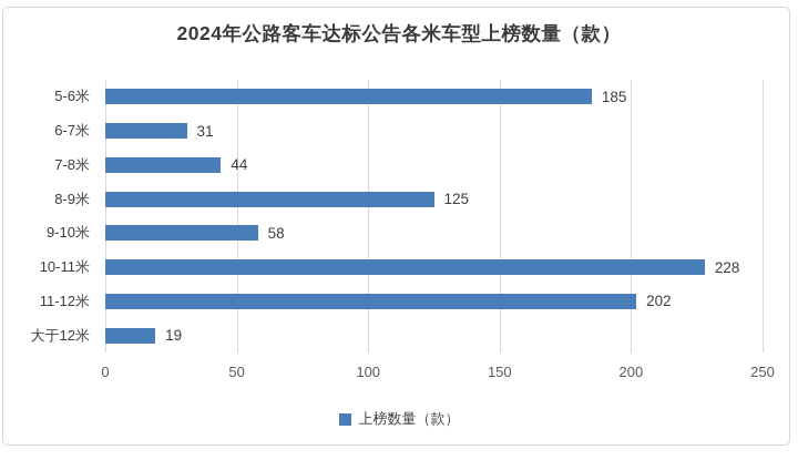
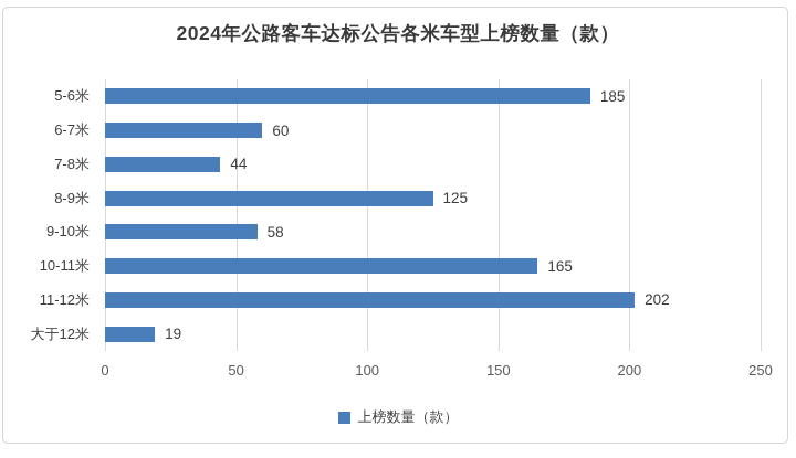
6-7米: 31 -> 60
10-11米: 228 -> 165
